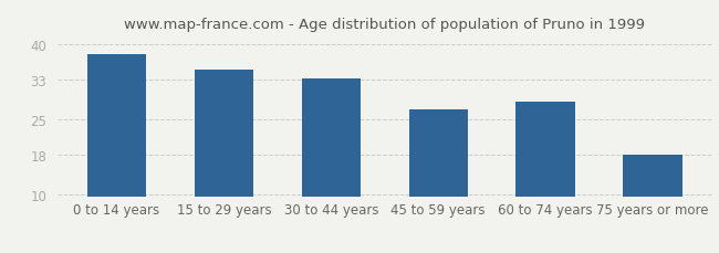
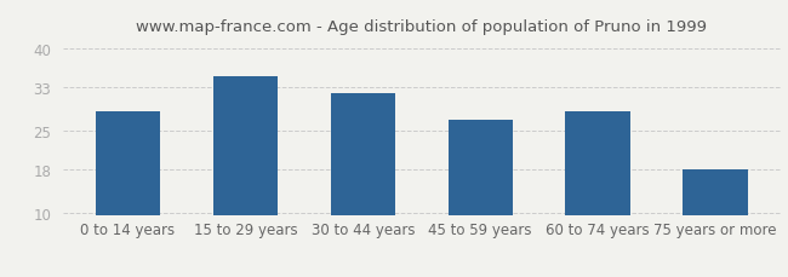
0 to 14 years: 38.0 -> 28.5
30 to 44 years: 33.2 -> 32.0
